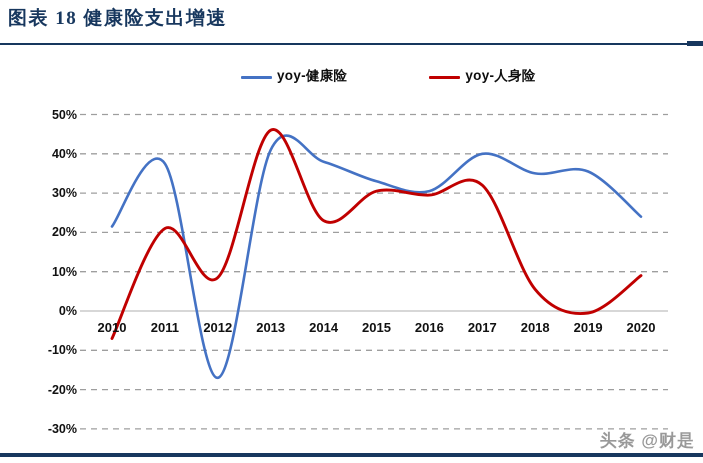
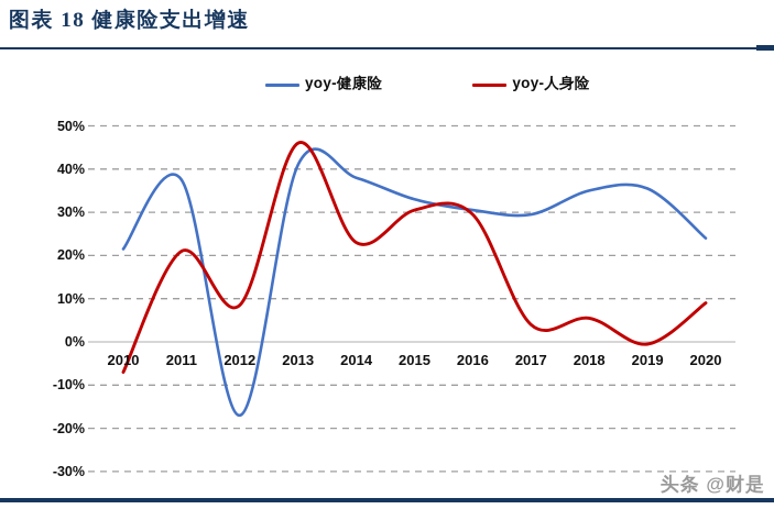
yoy-健康险/2017: 40% -> 30%
yoy-人身险/2017: 32% -> 4%
